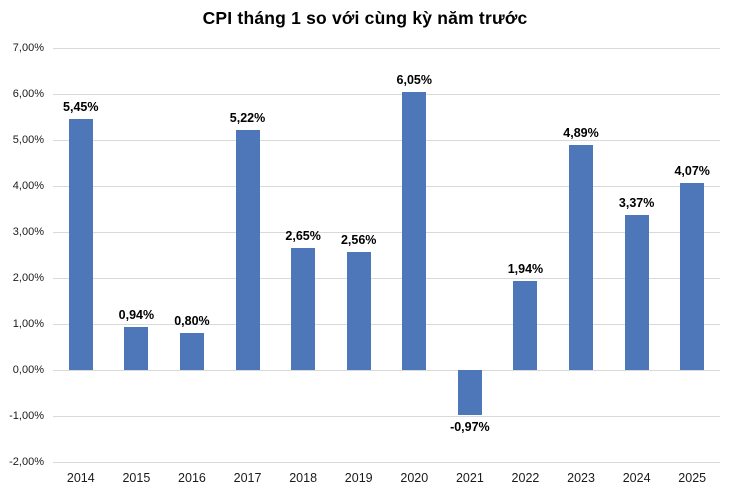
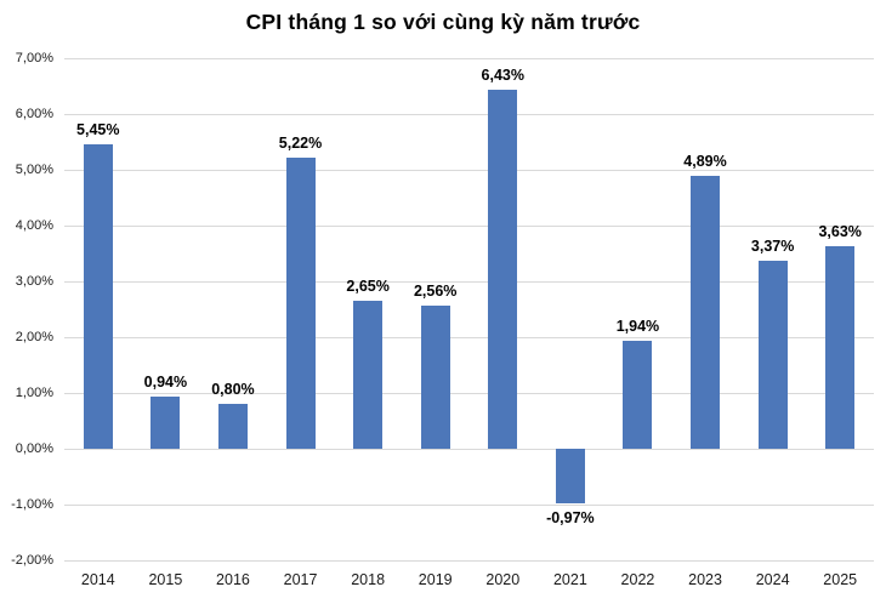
2020: 6,05% -> 6,43%
2025: 4,07% -> 3,63%
